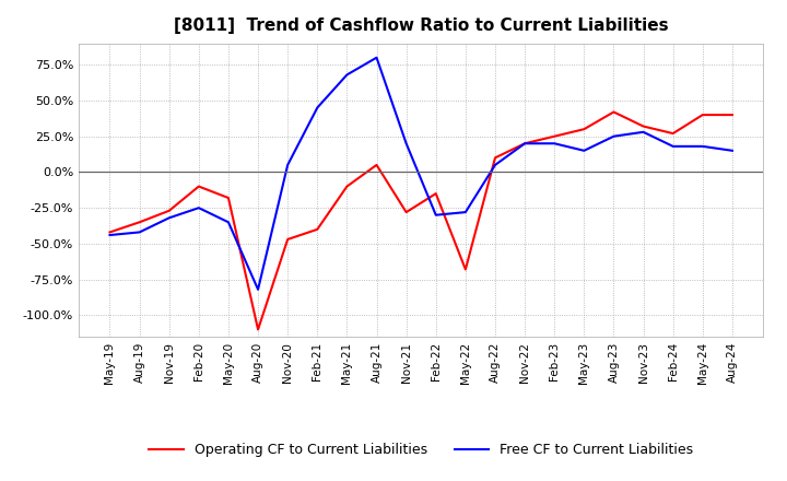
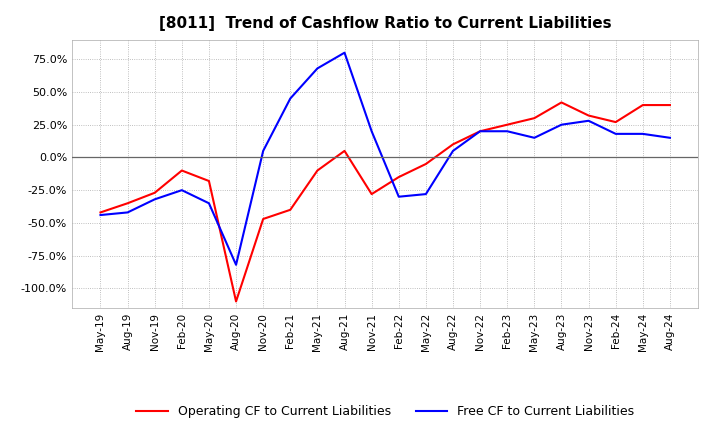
Operating CF to Current Liabilities/May-22: -68% -> -5%
